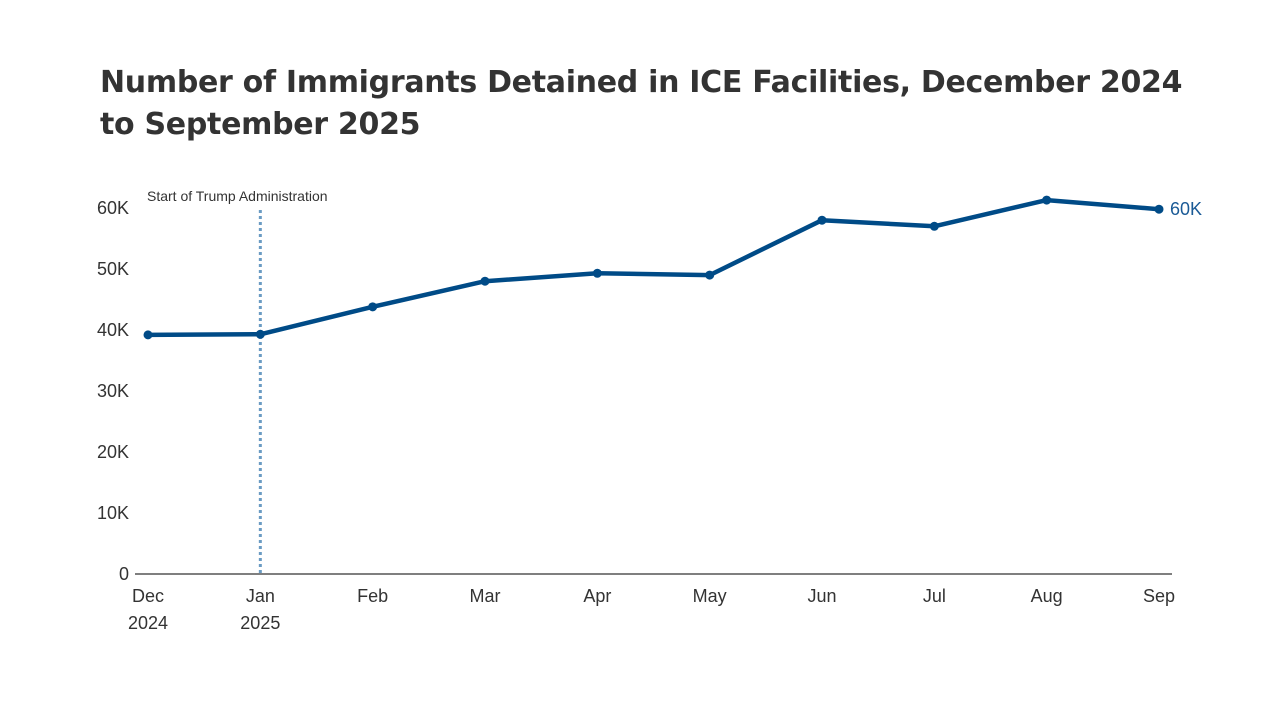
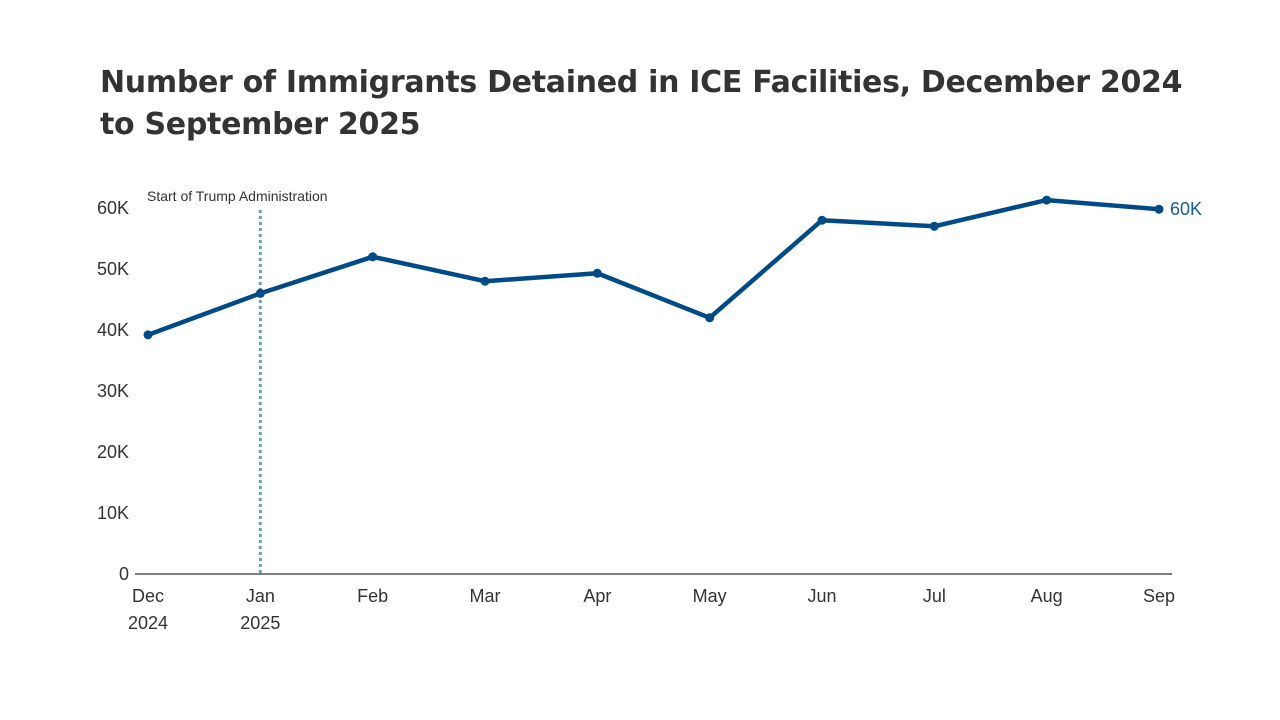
Jan 2025: 39K -> 46K
Feb: 44K -> 52K
May: 49K -> 42K
